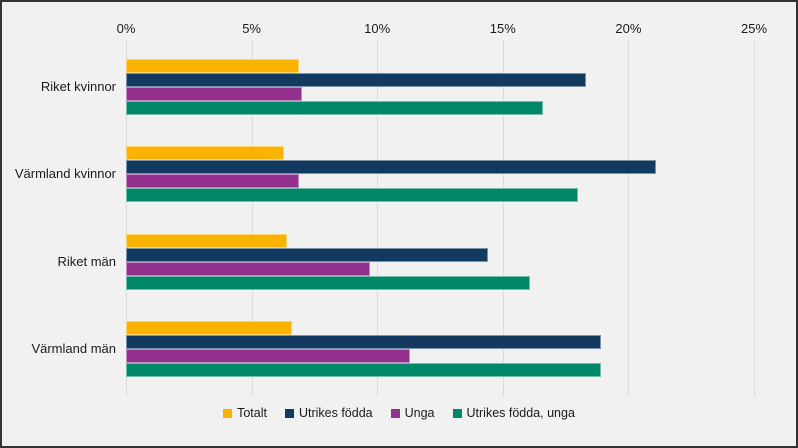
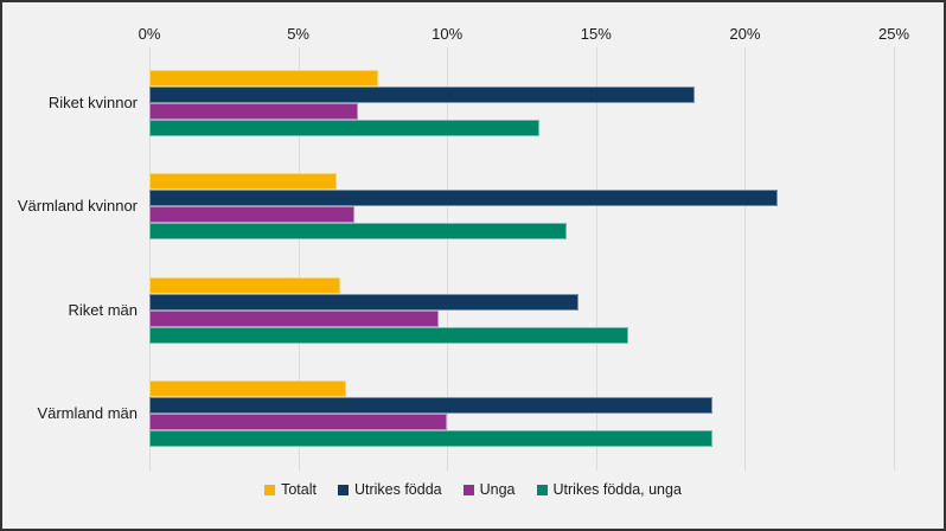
Totalt/Riket kvinnor: 6.9% -> 7.7%
Utrikes födda, unga/Riket kvinnor: 16.6% -> 13.1%
Utrikes födda, unga/Värmland kvinnor: 18.0% -> 14.0%
Unga/Värmland män: 11.3% -> 10.0%
